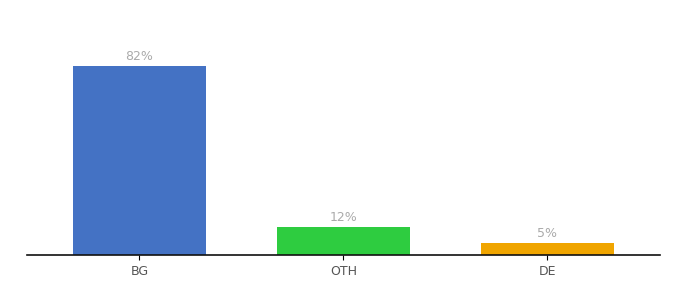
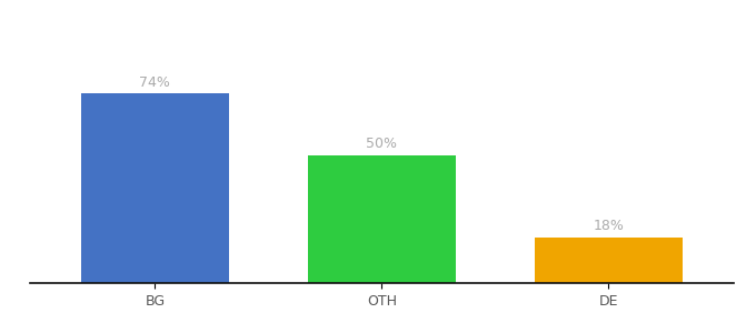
BG: 82% -> 74%
OTH: 12% -> 50%
DE: 5% -> 18%
